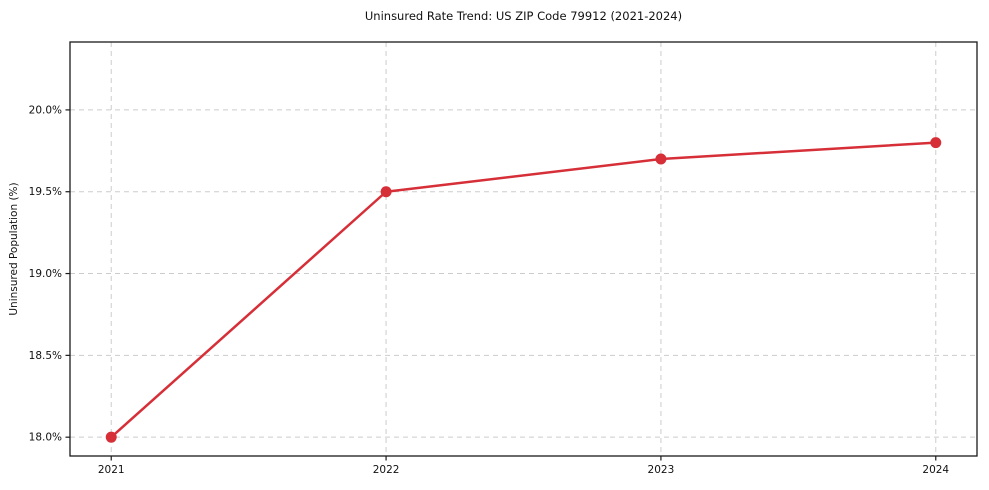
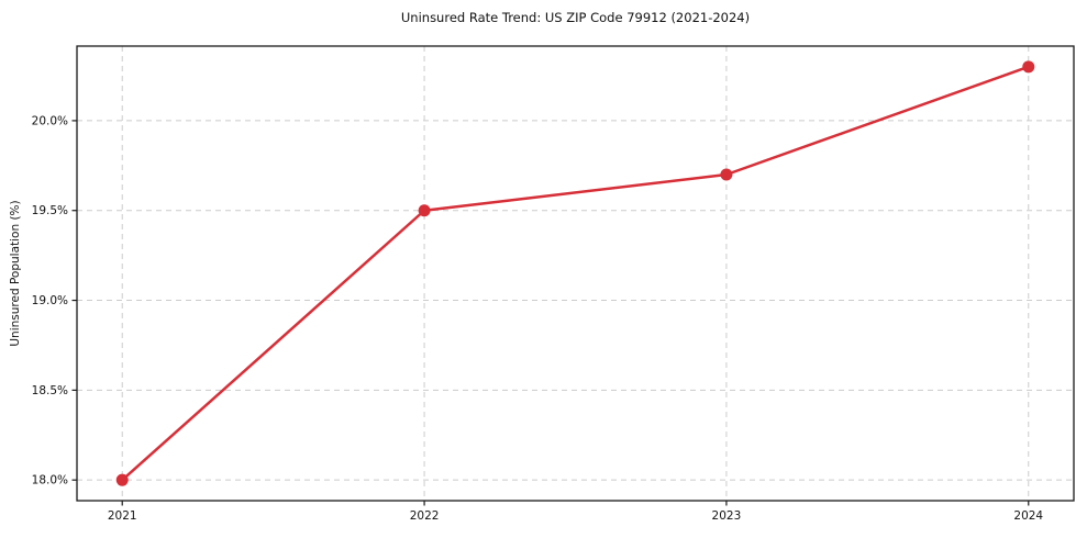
2024: 19.8% -> 20.3%
